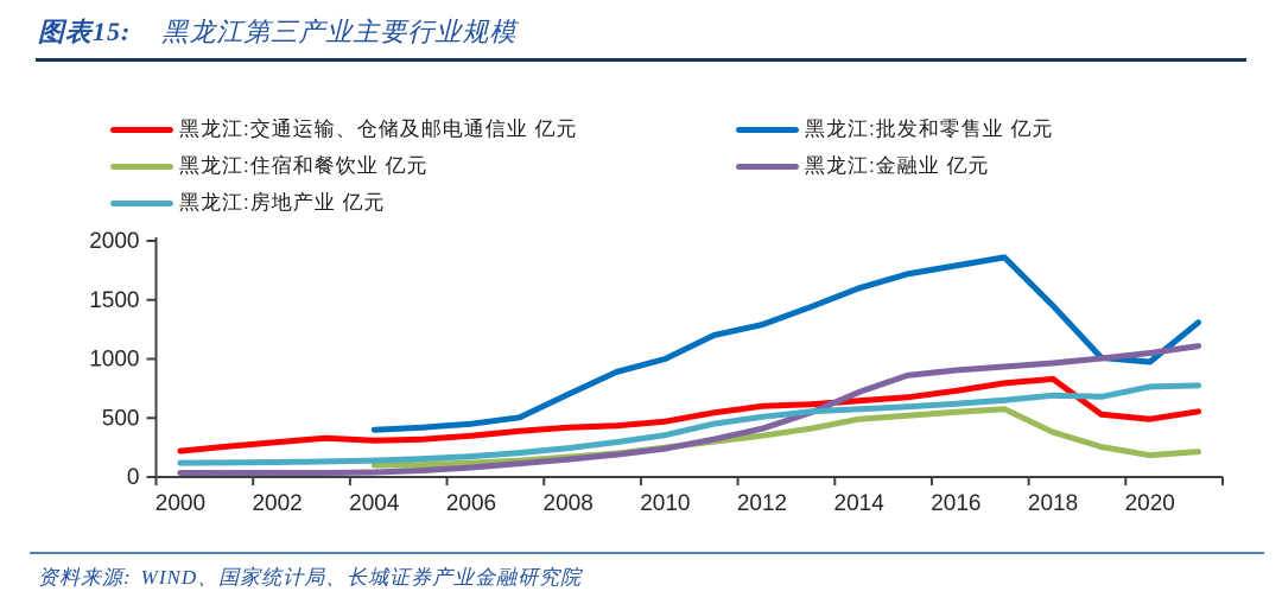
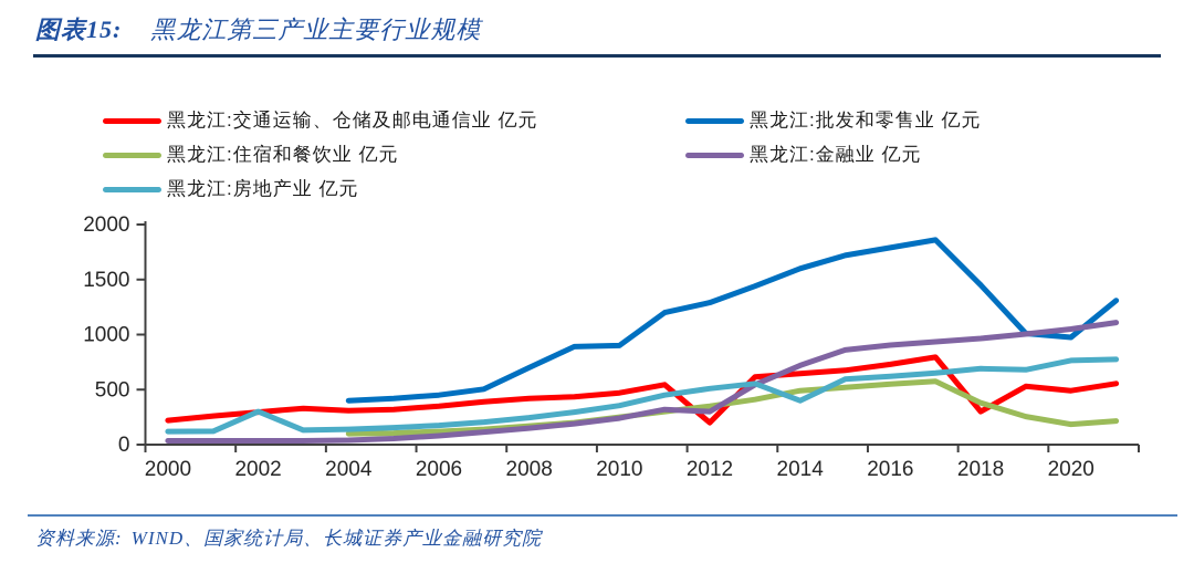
黑龙江:房地产业 亿元/2002: 100 -> 300
黑龙江:批发和零售业 亿元/2010: 1000 -> 900
黑龙江:交通运输、仓储及邮电通信业 亿元/2012: 600 -> 200
黑龙江:金融业 亿元/2012: 400 -> 300
黑龙江:房地产业 亿元/2014: 600 -> 400
黑龙江:交通运输、仓储及邮电通信业 亿元/2018: 800 -> 300
